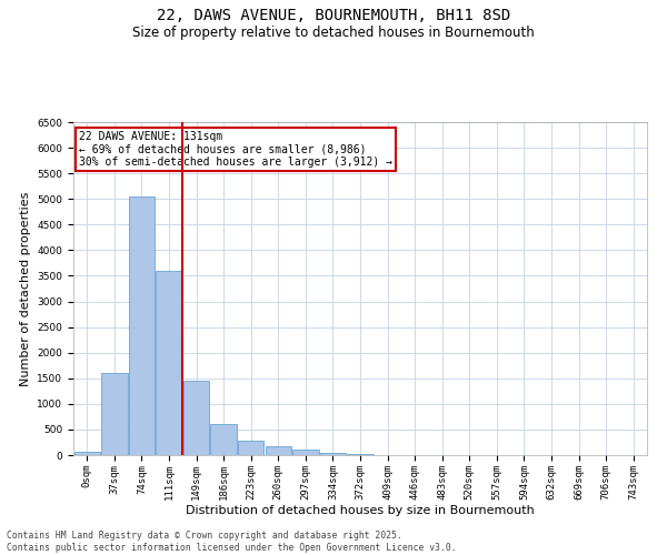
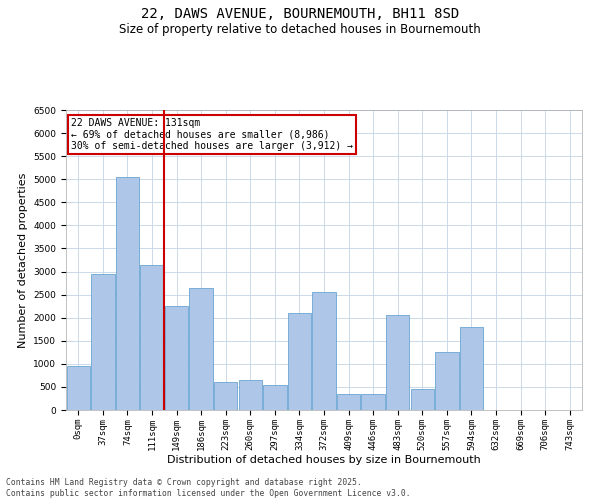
0sqm: 80 -> 950
37sqm: 1600 -> 2950
111sqm: 3600 -> 3150
149sqm: 1450 -> 2250
186sqm: 600 -> 2650
223sqm: 290 -> 600
260sqm: 170 -> 650
297sqm: 100 -> 550
334sqm: 50 -> 2100
372sqm: 20 -> 2550
409sqm: 10 -> 350
446sqm: 0 -> 350
483sqm: 0 -> 2050
520sqm: 0 -> 450
557sqm: 0 -> 1250
594sqm: 0 -> 1800
